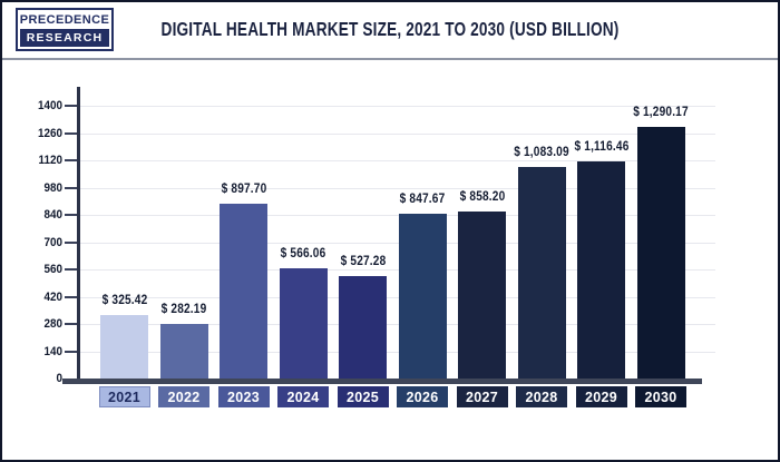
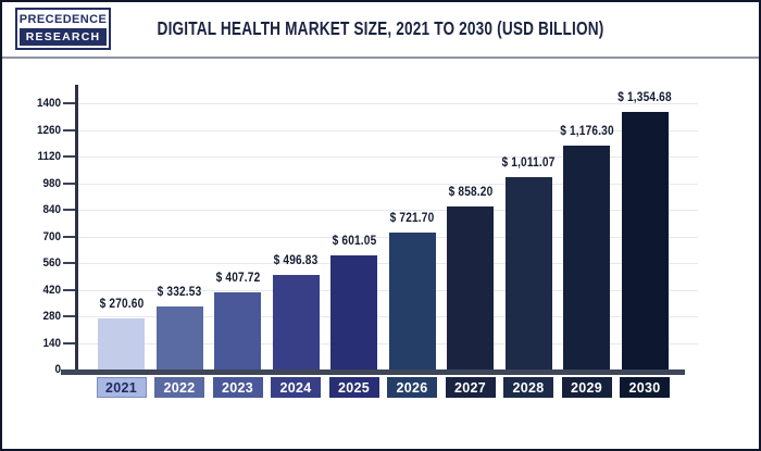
2021: 325.42 -> 270.60
2022: 282.19 -> 332.53
2023: 897.70 -> 407.72
2024: 566.06 -> 496.83
2025: 527.28 -> 601.05
2026: 847.67 -> 721.70
2028: 1,083.09 -> 1,011.07
2029: 1,116.46 -> 1,176.30
2030: 1,290.17 -> 1,354.68
